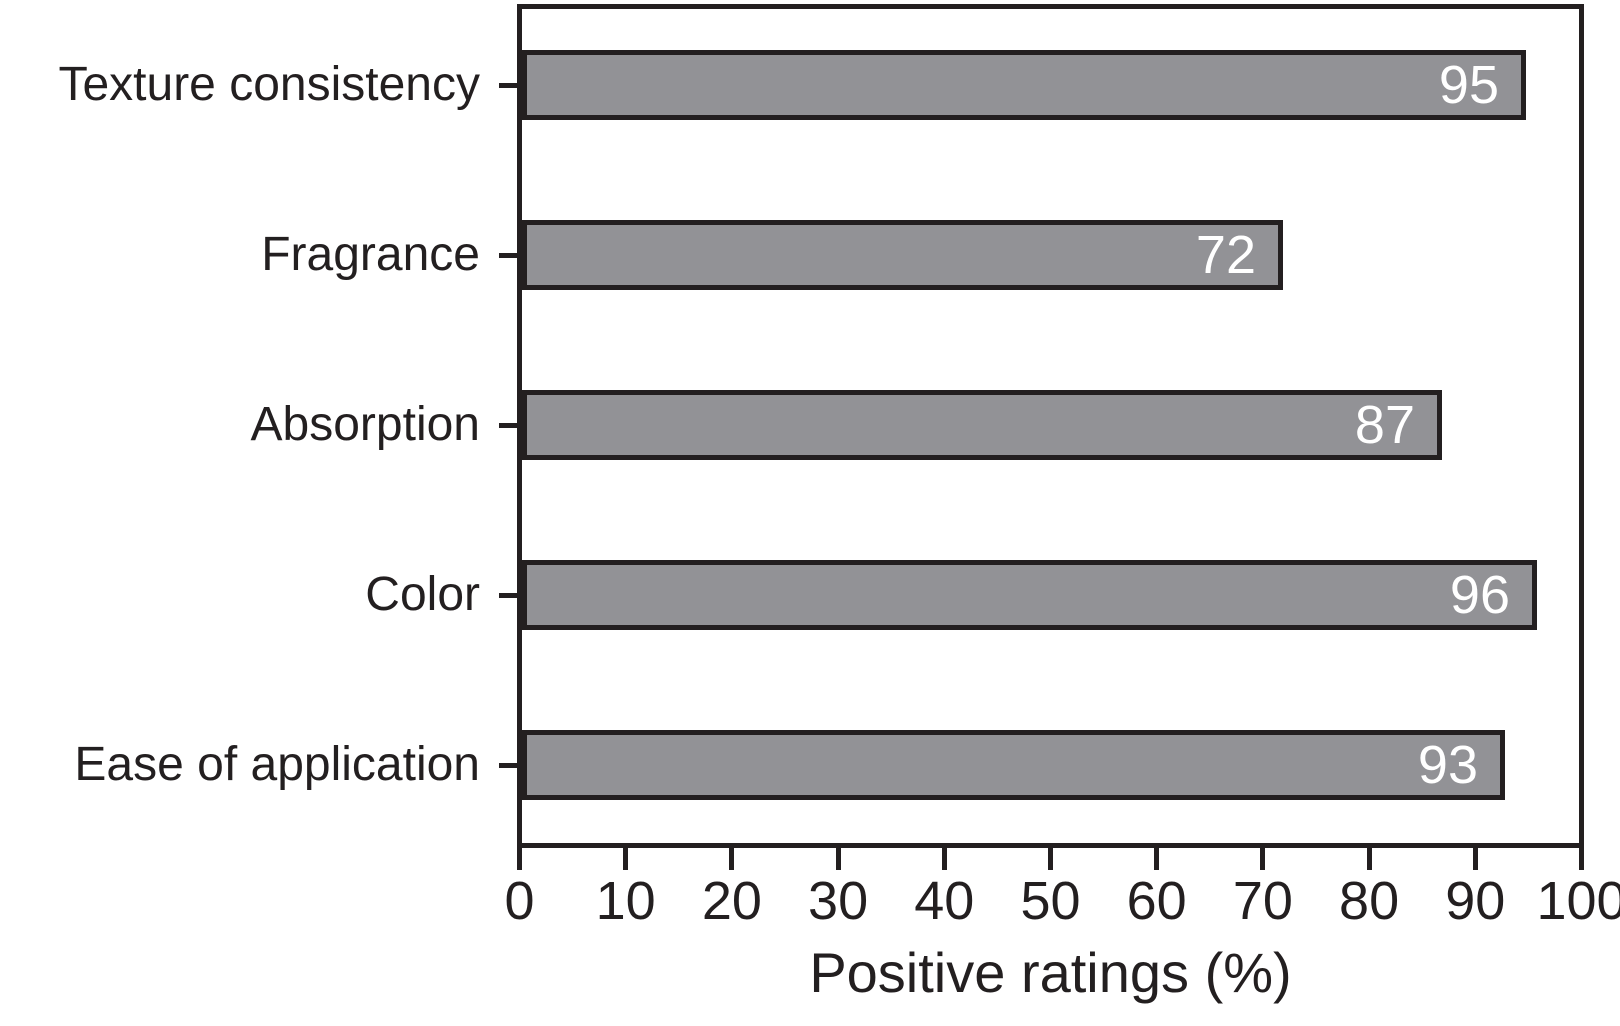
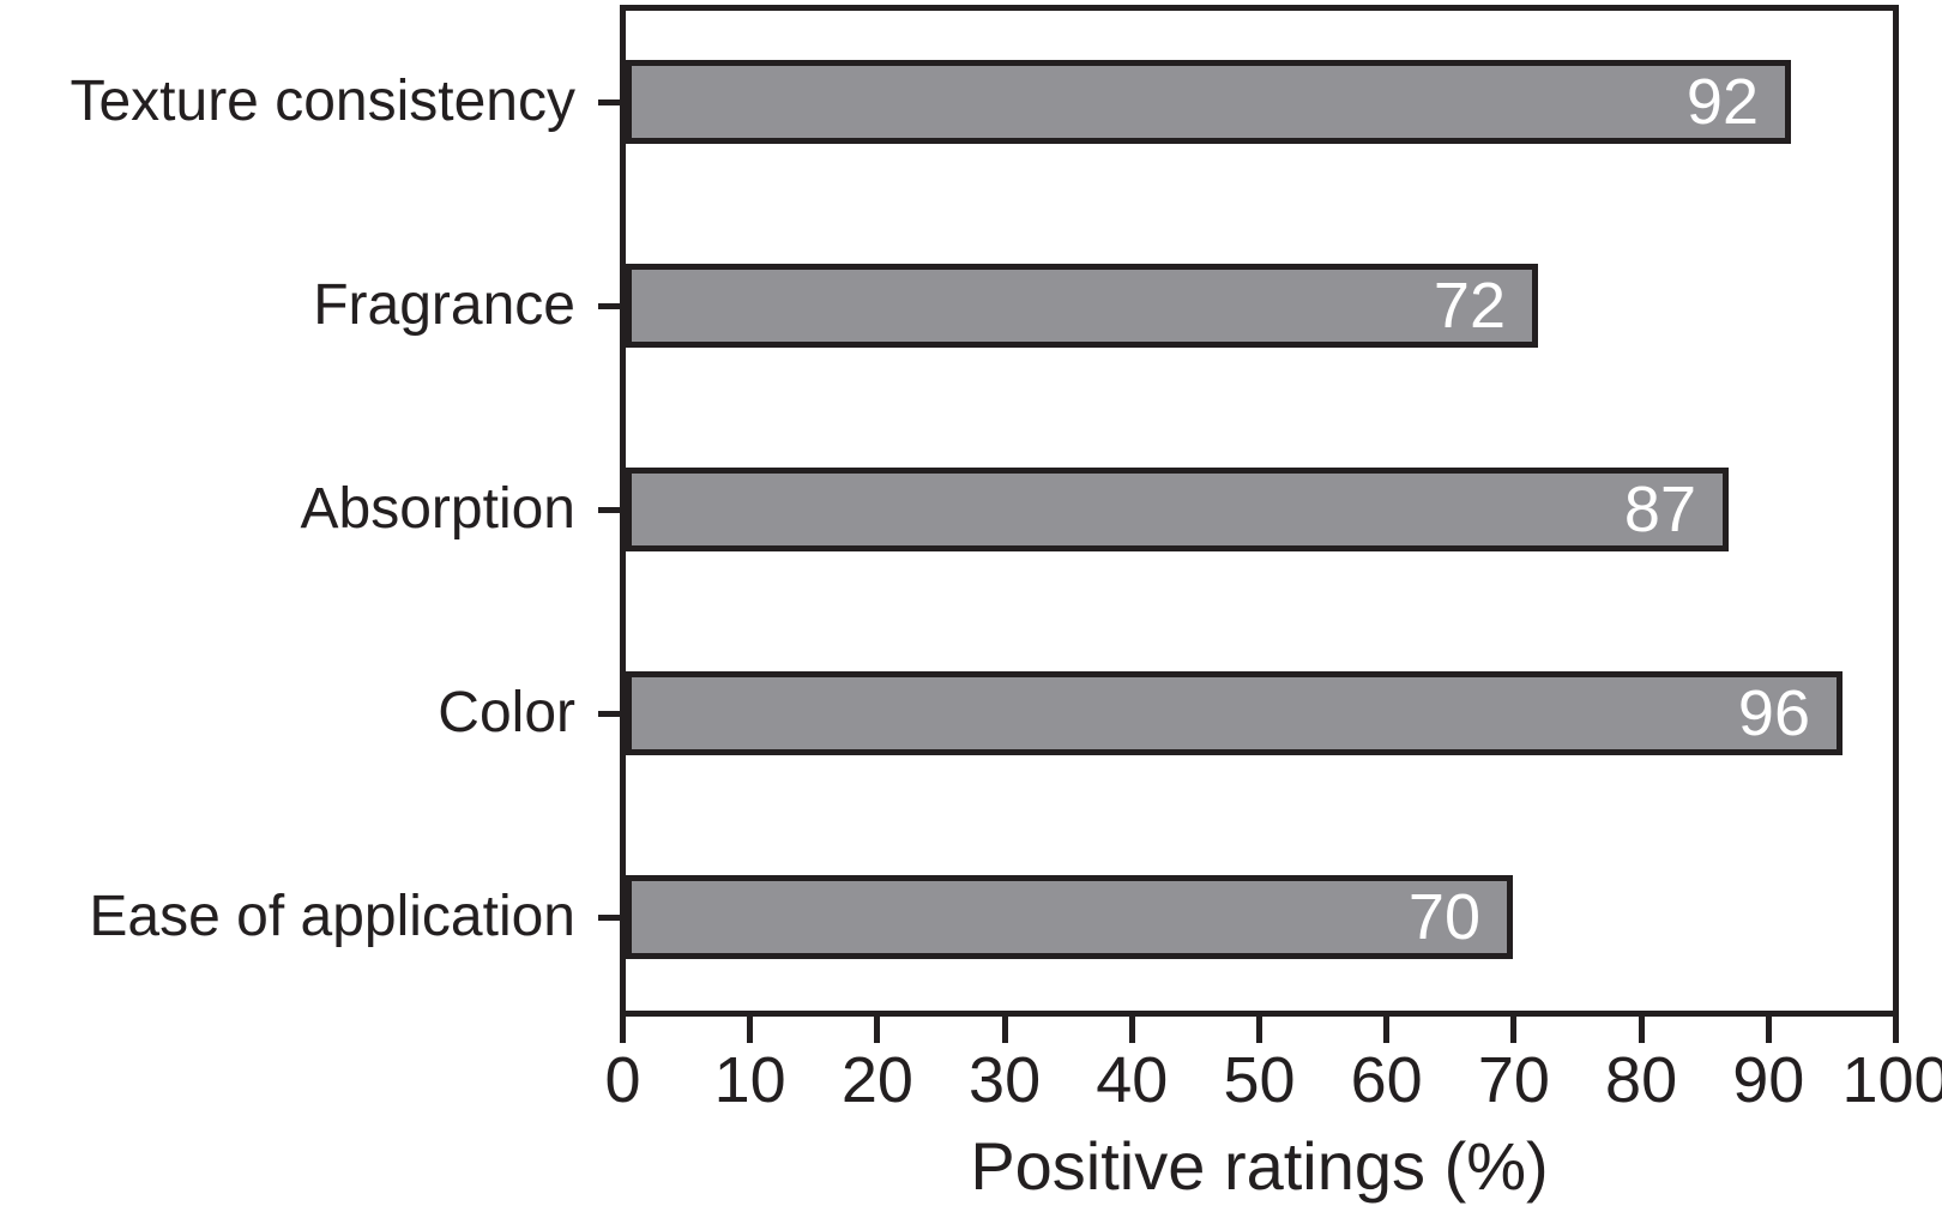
Texture consistency: 95 -> 92
Ease of application: 93 -> 70
